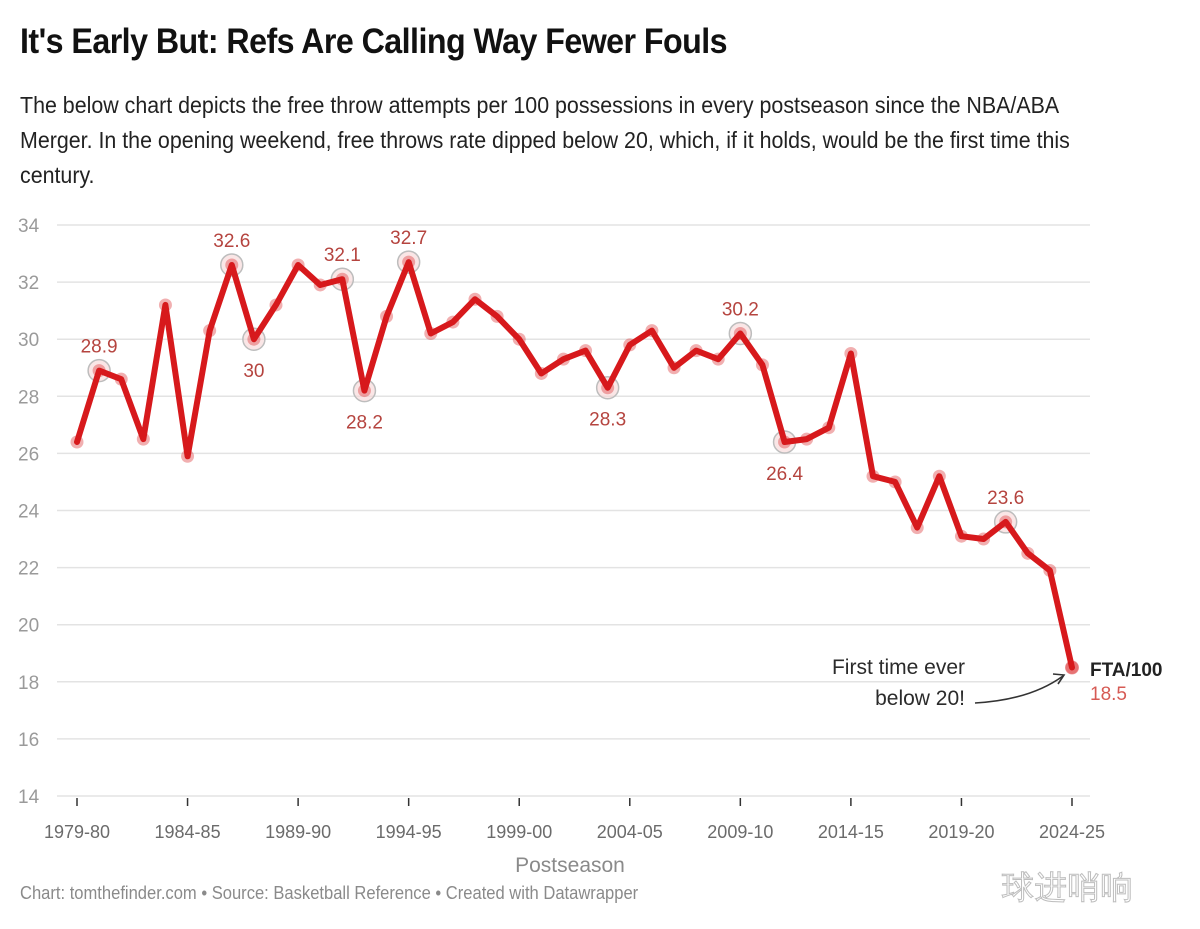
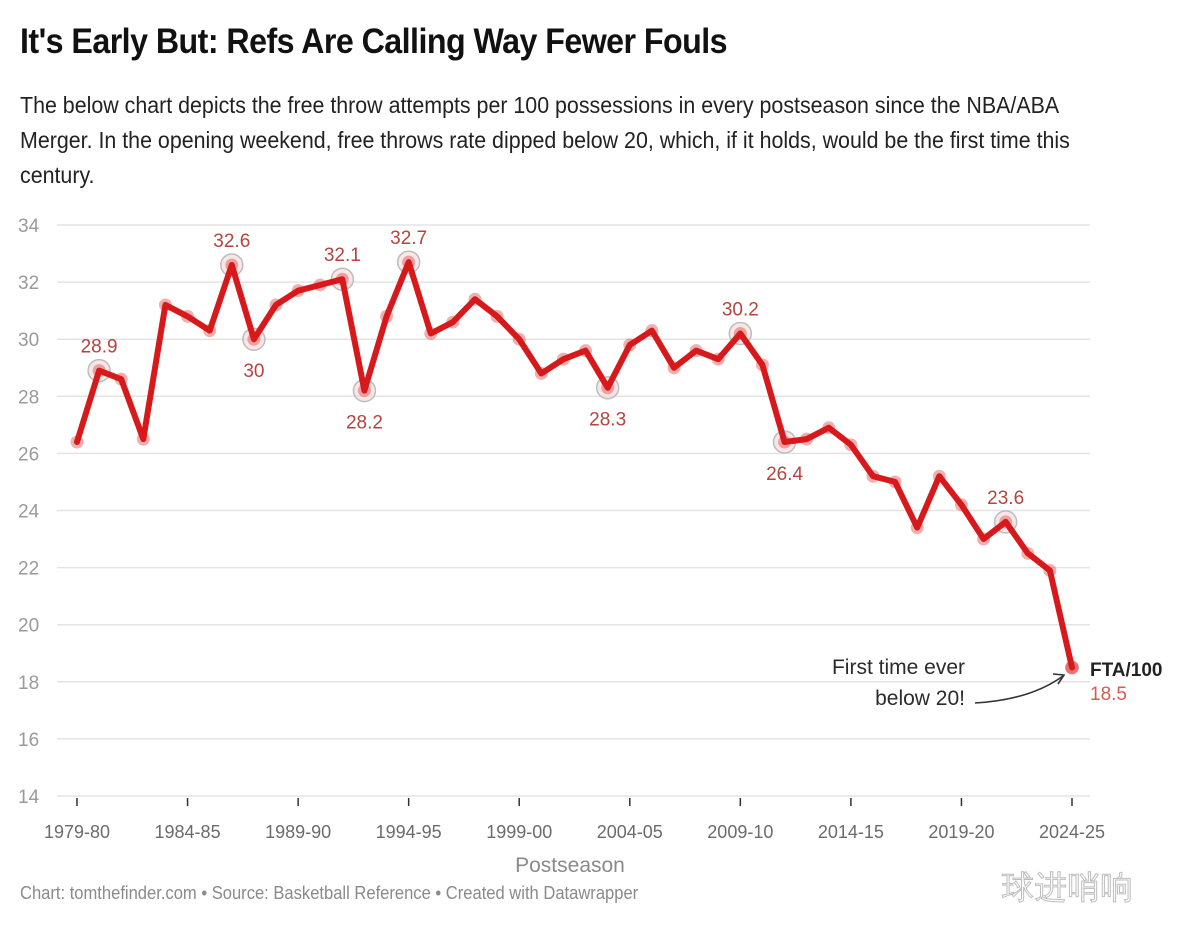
1984-85: 25.9 -> 30.8
1989-90: 32.6 -> 31.7
2014-15: 29.5 -> 26.3
2019-20: 23.1 -> 24.2
